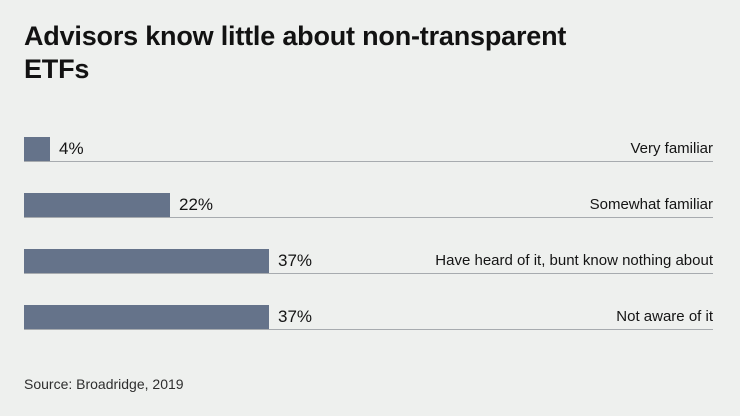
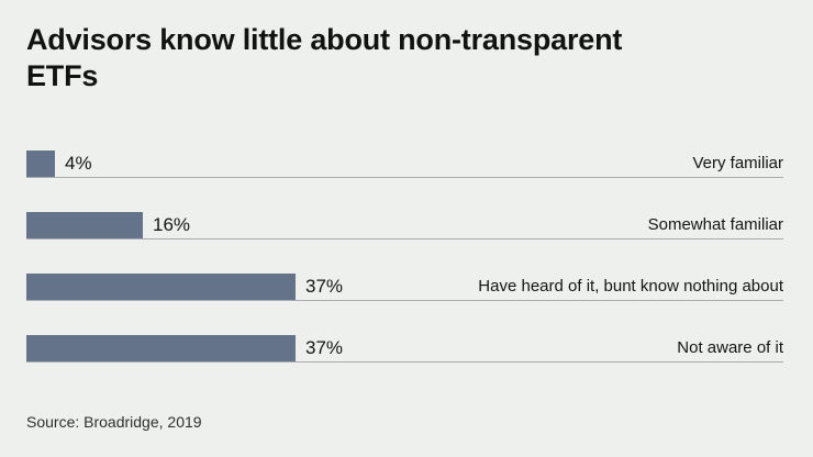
Somewhat familiar: 22% -> 16%
